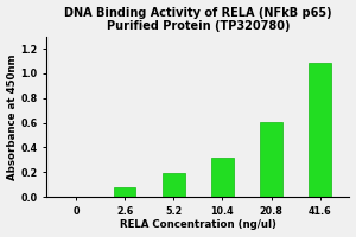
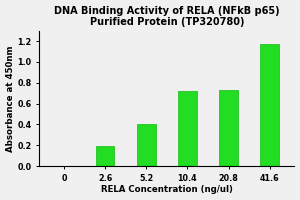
2.6: 0.08 -> 0.19
5.2: 0.19 -> 0.40
10.4: 0.32 -> 0.72
20.8: 0.61 -> 0.73
41.6: 1.09 -> 1.17
